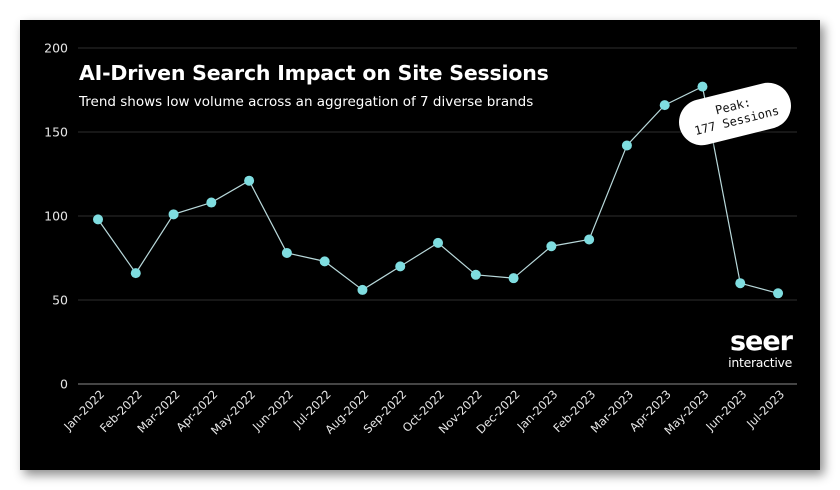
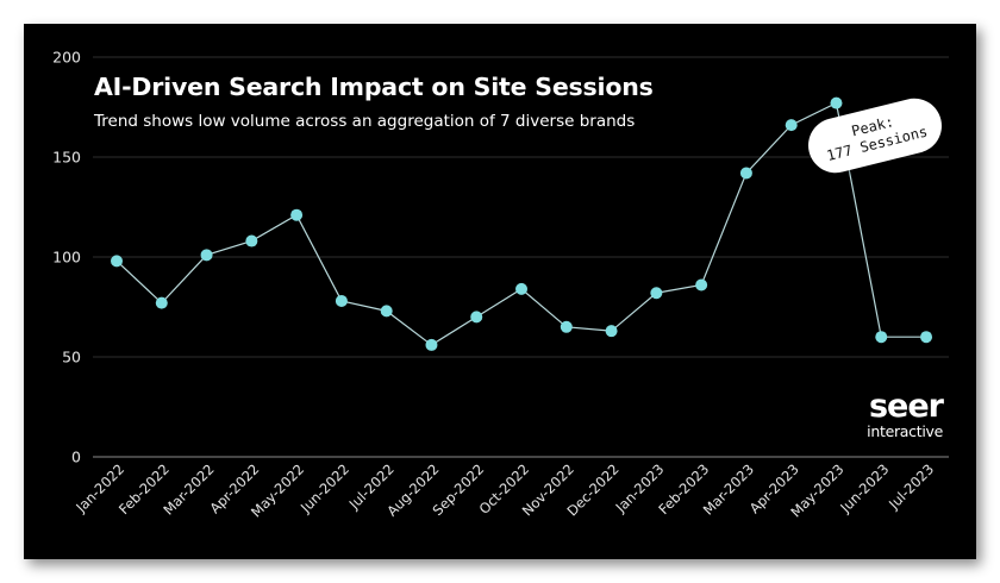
Feb-2022: 66 -> 77
Jul-2023: 54 -> 60
